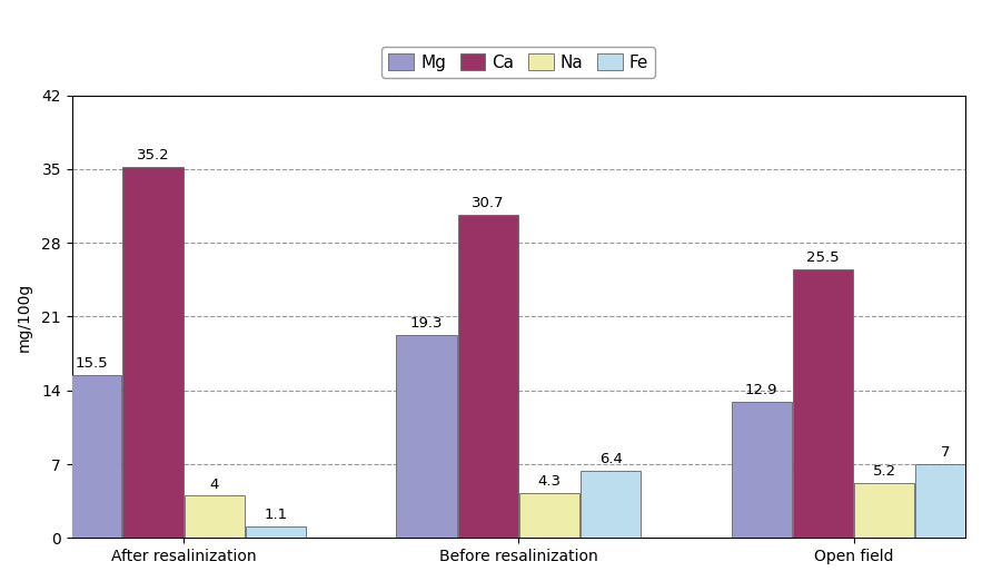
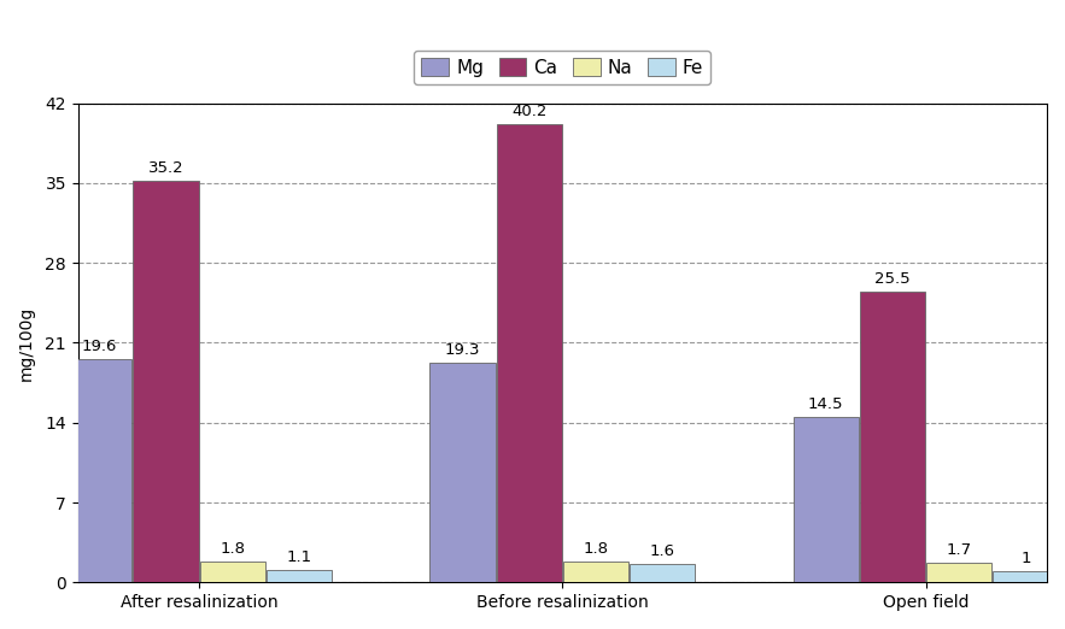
Mg/After resalinization: 15.5 -> 19.6
Na/After resalinization: 4 -> 1.8
Ca/Before resalinization: 30.7 -> 40.2
Na/Before resalinization: 4.3 -> 1.8
Fe/Before resalinization: 6.4 -> 1.6
Mg/Open field: 12.9 -> 14.5
Na/Open field: 5.2 -> 1.7
Fe/Open field: 7 -> 1
